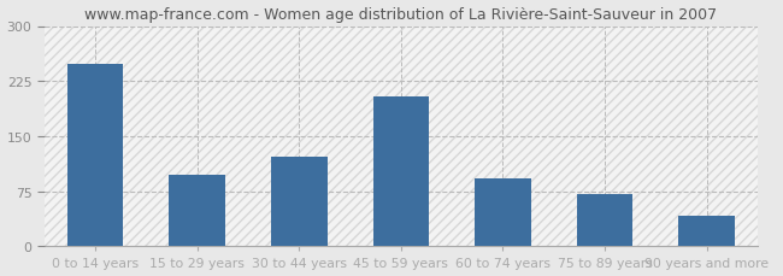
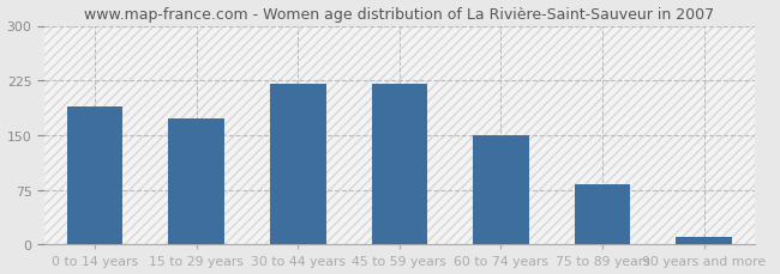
0 to 14 years: 248 -> 190
15 to 29 years: 98 -> 173
30 to 44 years: 122 -> 220
45 to 59 years: 204 -> 220
60 to 74 years: 92 -> 150
75 to 89 years: 72 -> 83
90 years and more: 42 -> 10
